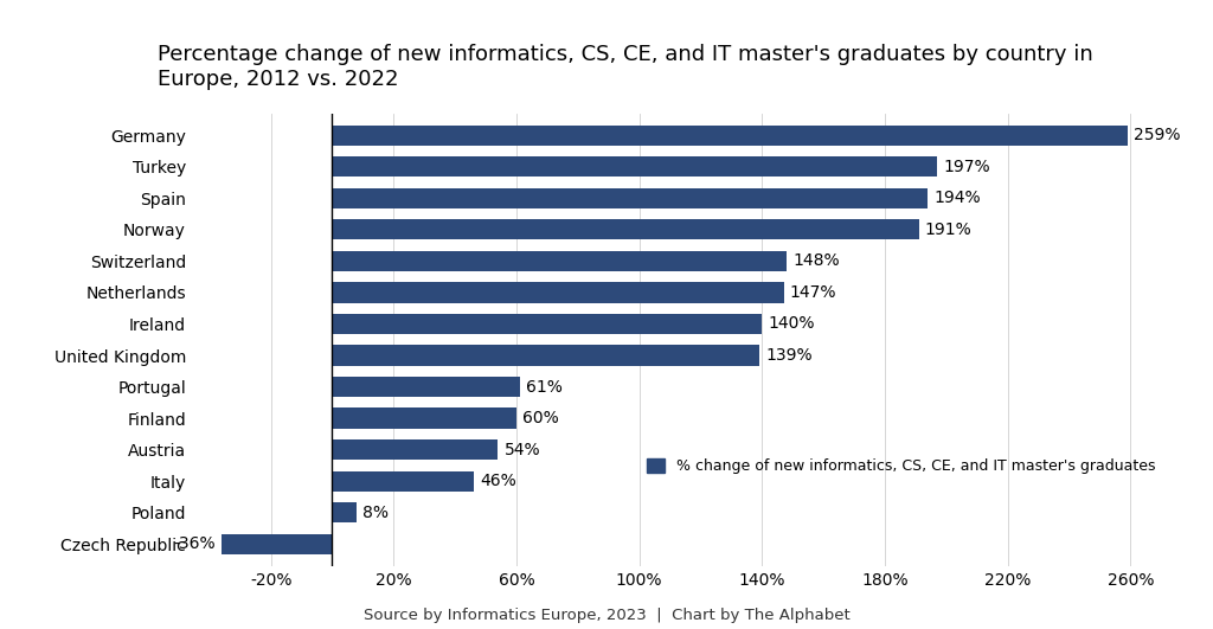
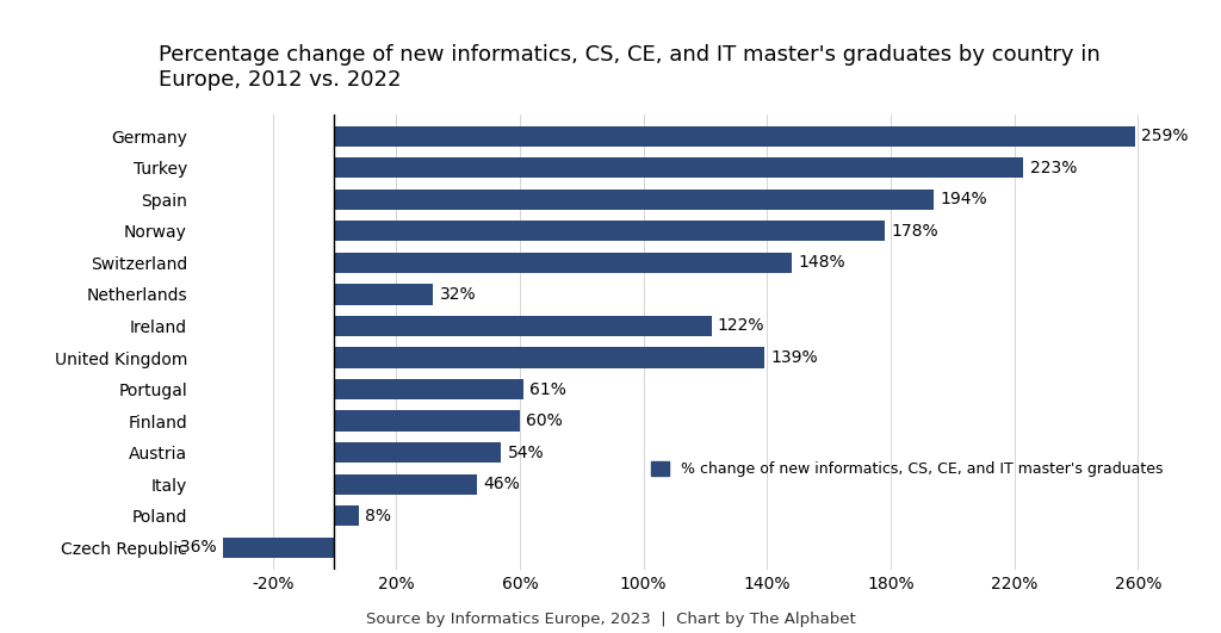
Turkey: 197% -> 223%
Norway: 191% -> 178%
Netherlands: 147% -> 32%
Ireland: 140% -> 122%
